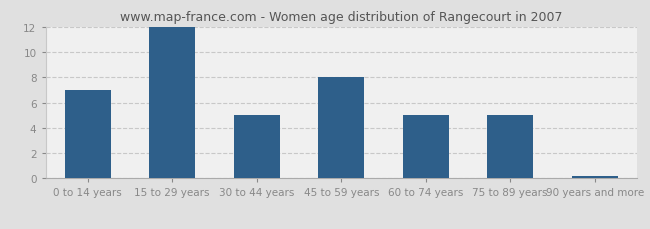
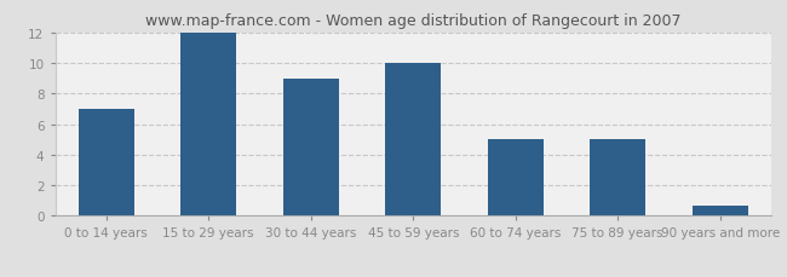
30 to 44 years: 5.0 -> 9.0
45 to 59 years: 8.0 -> 10.0
90 years and more: 0.2 -> 0.7
